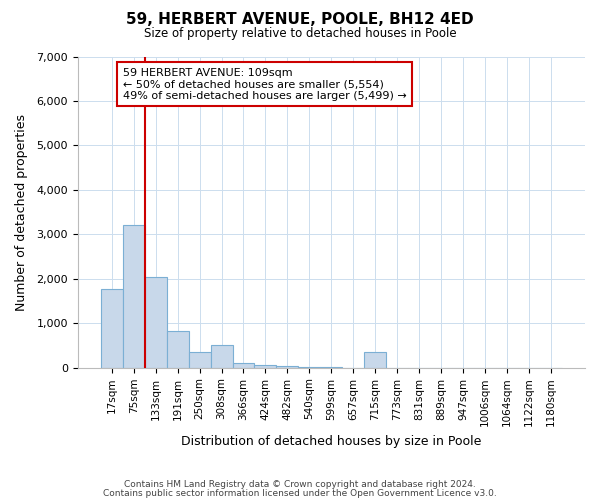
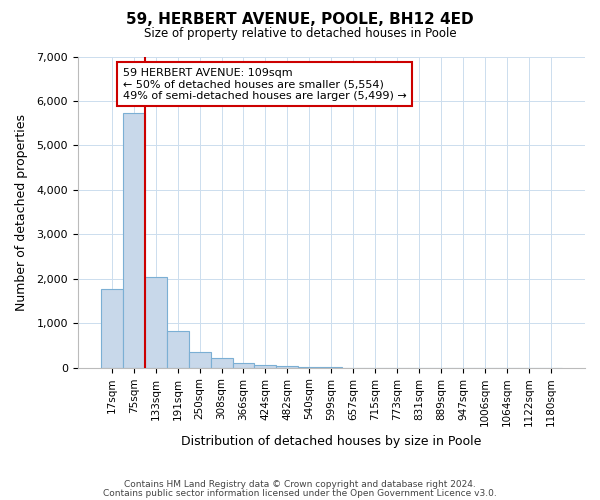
75sqm: 3,200 -> 5,730
308sqm: 500 -> 220
715sqm: 350 -> 0
